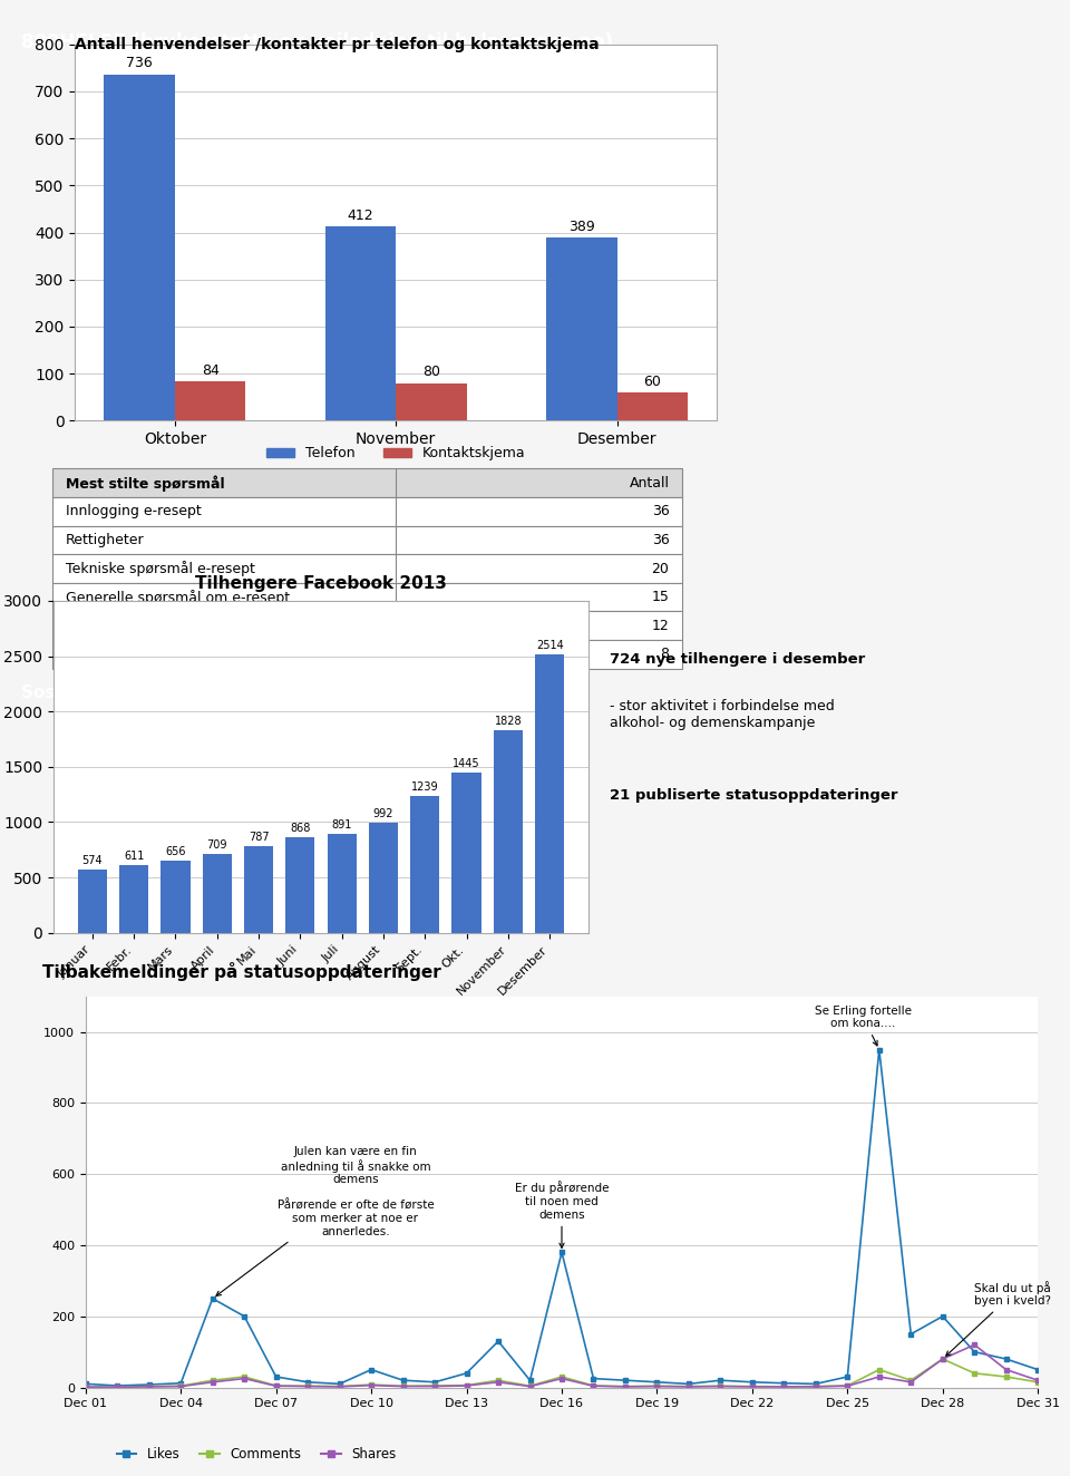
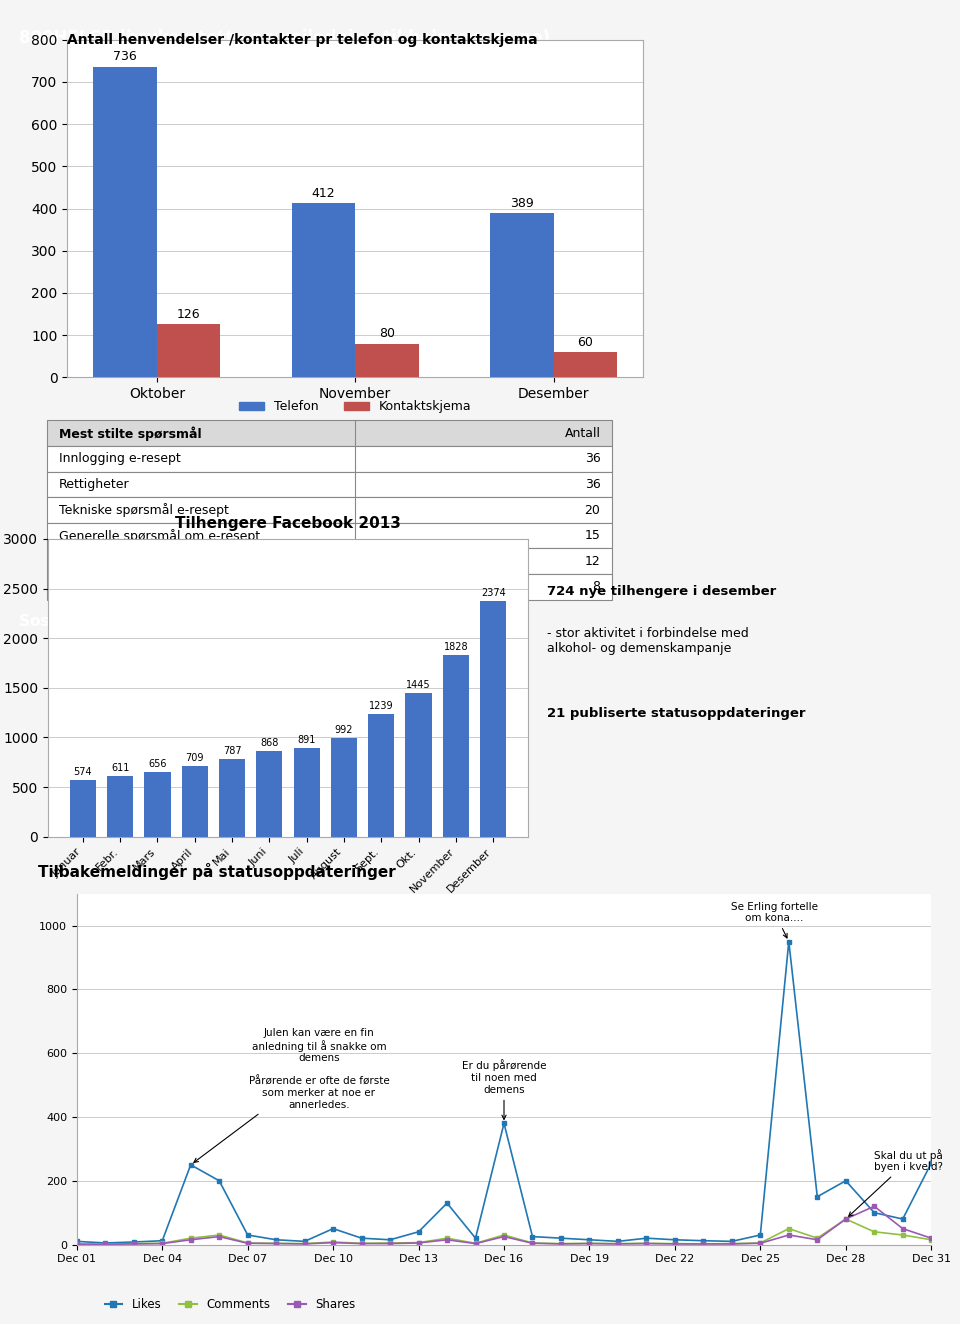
Kontaktskjema/Oktober: 84 -> 126
Tilhengere Facebook 2013/Desember: 2514 -> 2374
Likes/Dec 31: 50 -> 255
